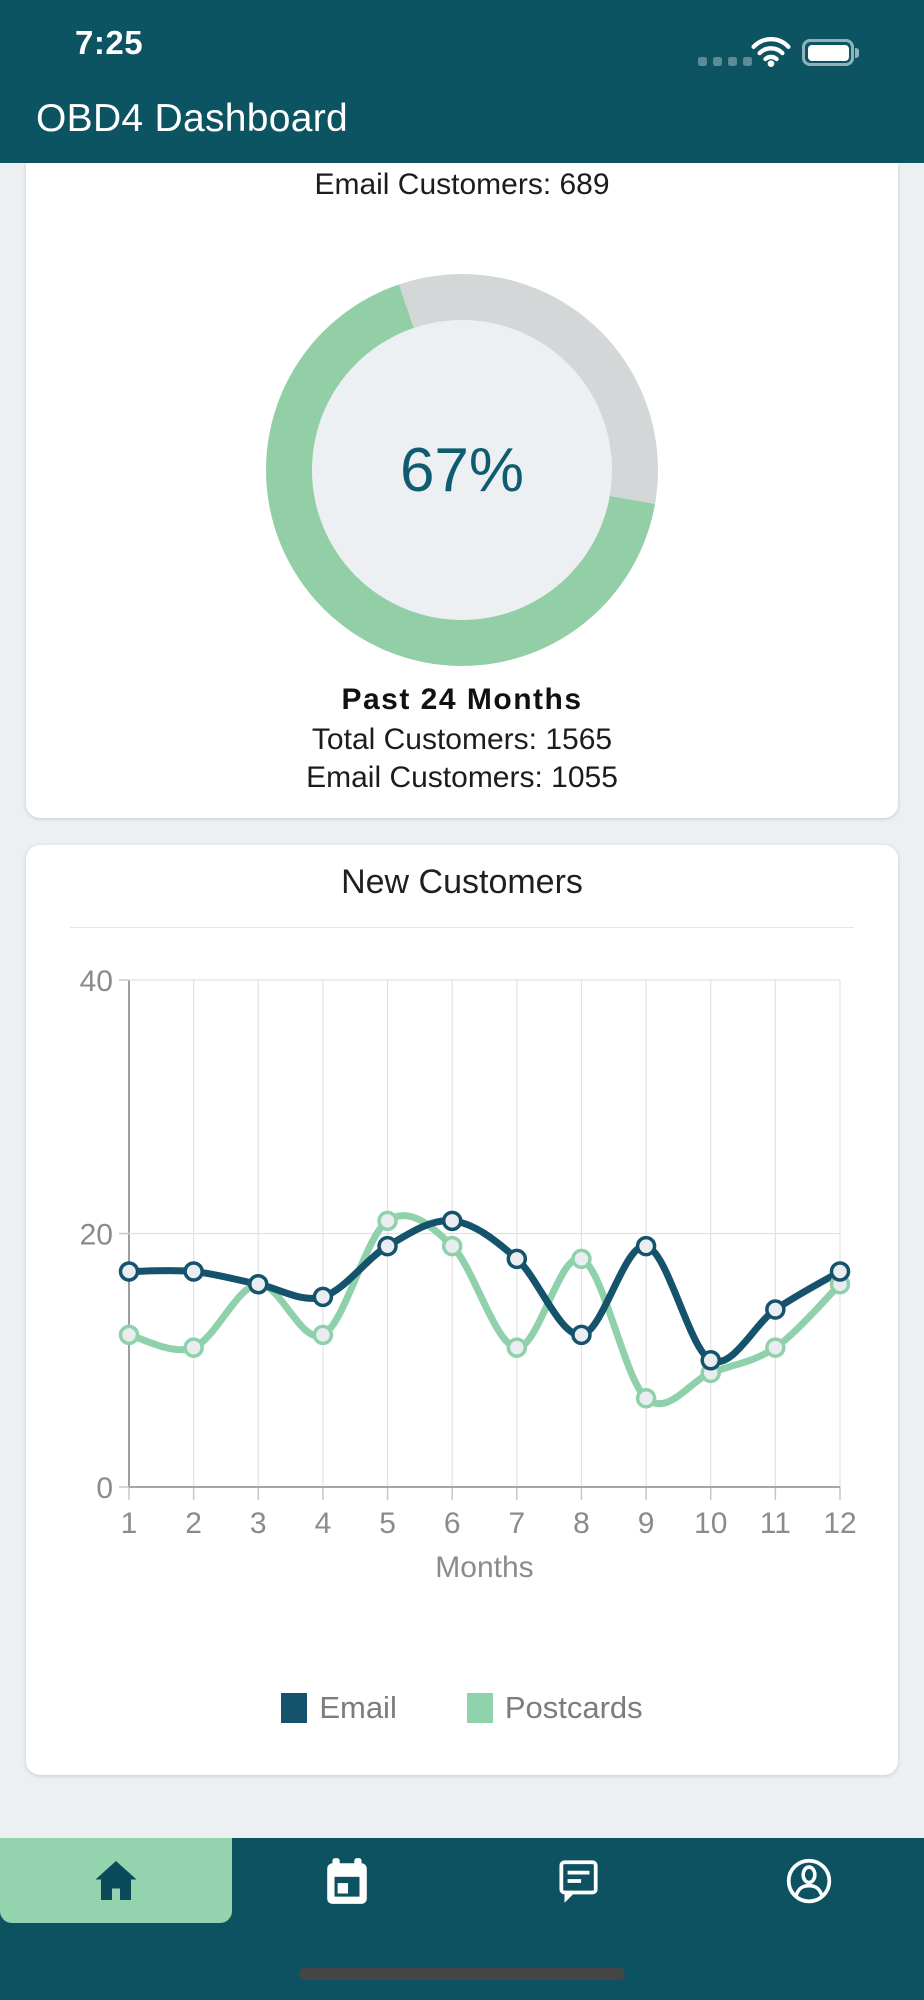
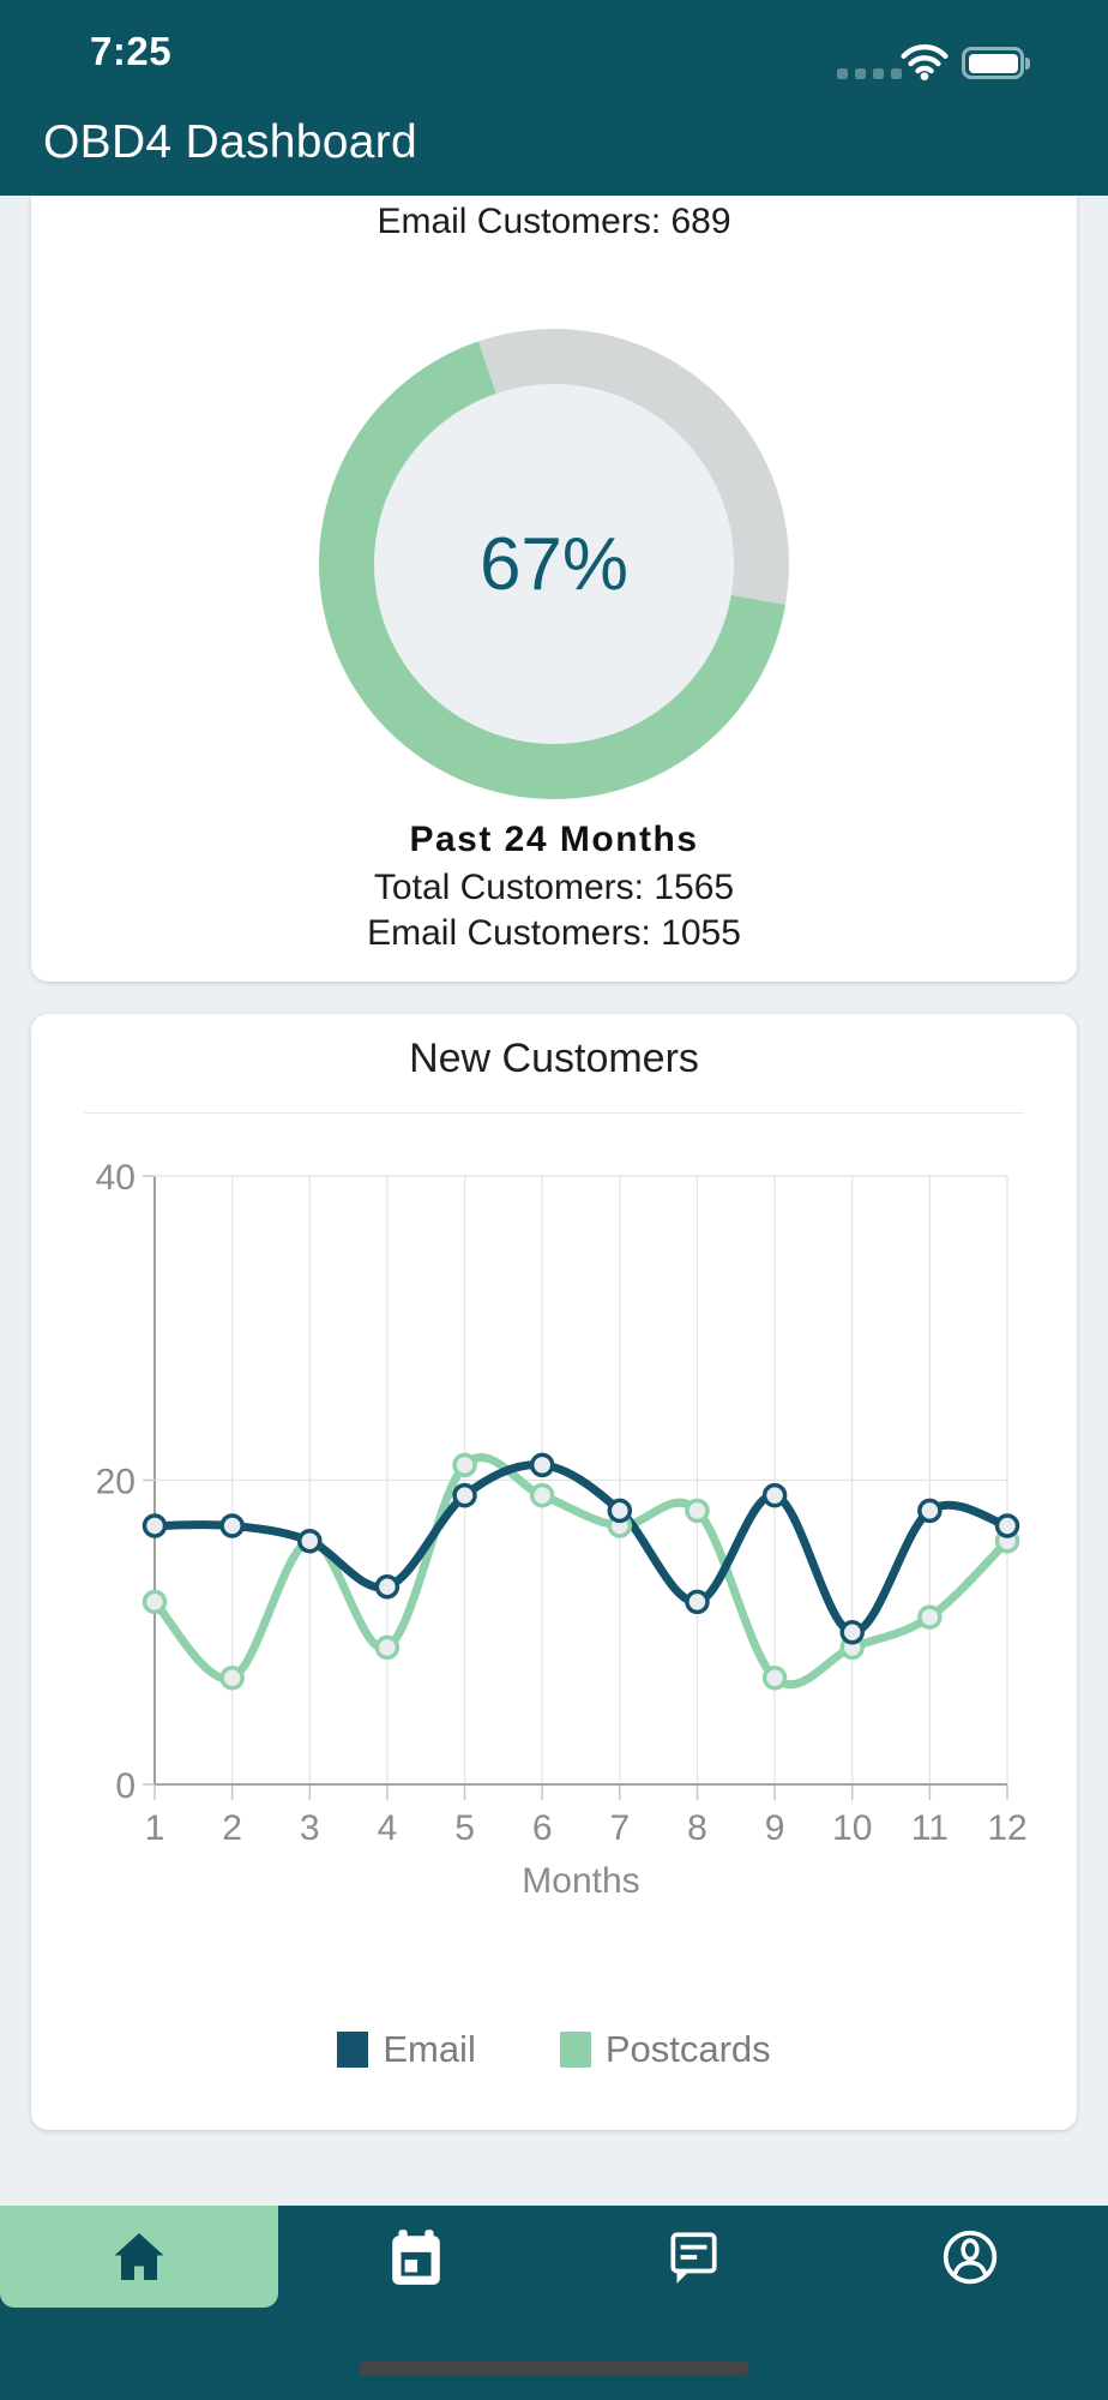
Postcards/2: 11 -> 7
Email/4: 15 -> 13
Postcards/4: 12 -> 9
Postcards/7: 11 -> 17
Email/11: 14 -> 18
